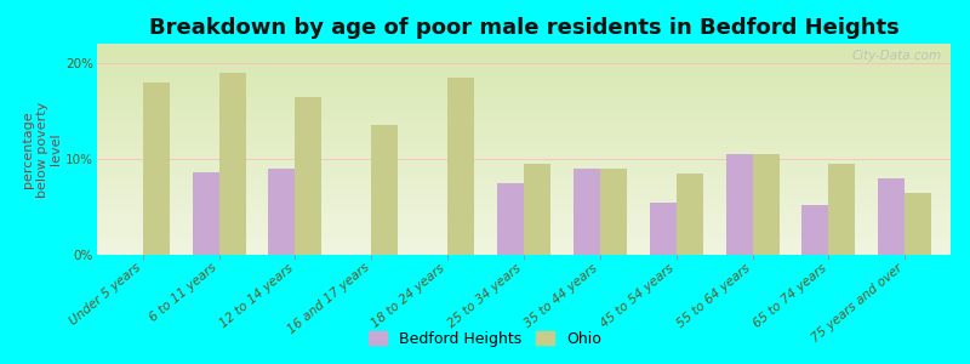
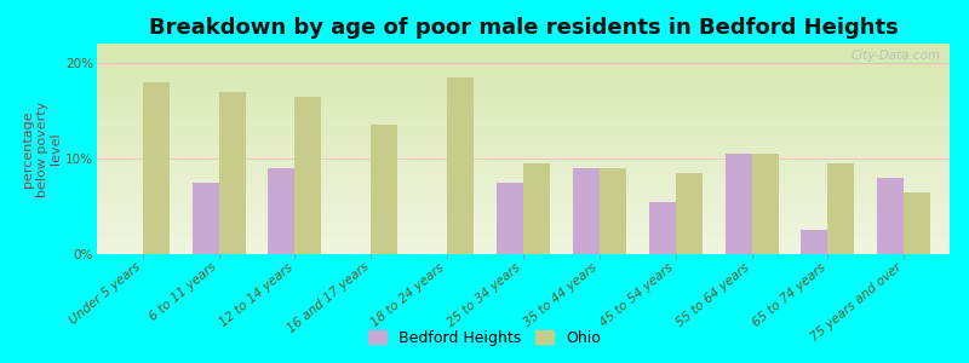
Bedford Heights/6 to 11 years: 8.6% -> 7.5%
Ohio/6 to 11 years: 19.0% -> 17.0%
Bedford Heights/65 to 74 years: 5.2% -> 2.5%
